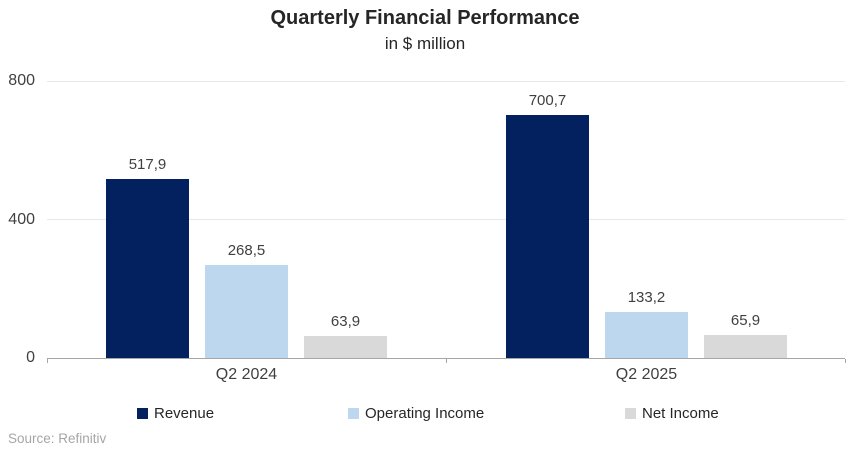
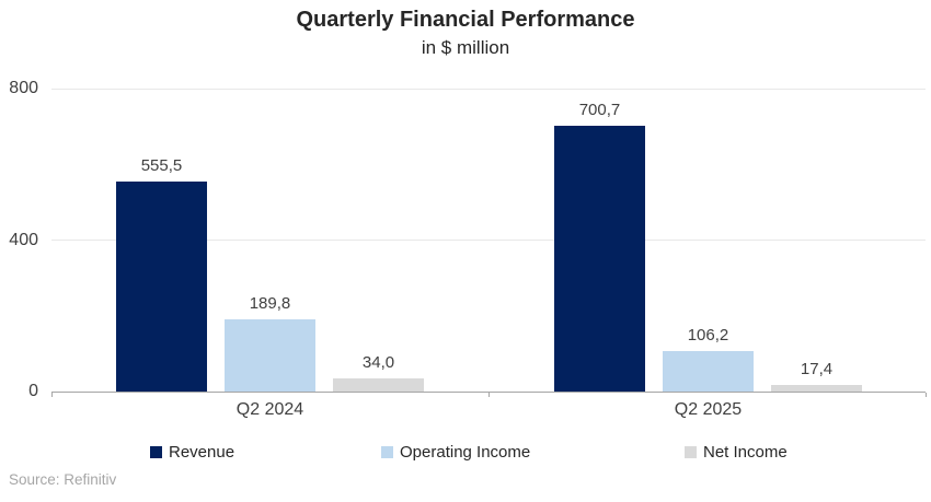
Revenue/Q2 2024: 517,9 -> 555,5
Operating Income/Q2 2024: 268,5 -> 189,8
Net Income/Q2 2024: 63,9 -> 34,0
Operating Income/Q2 2025: 133,2 -> 106,2
Net Income/Q2 2025: 65,9 -> 17,4
